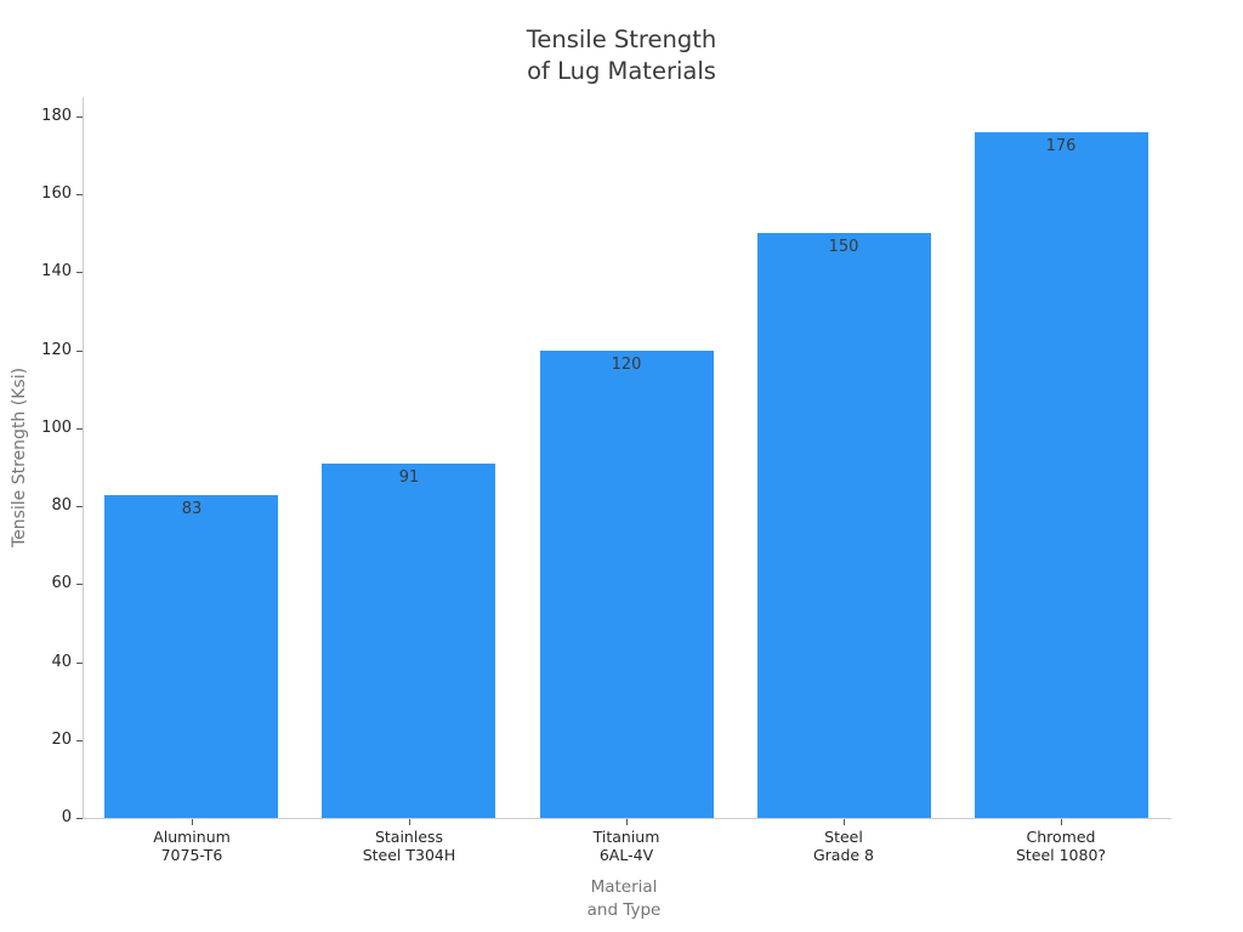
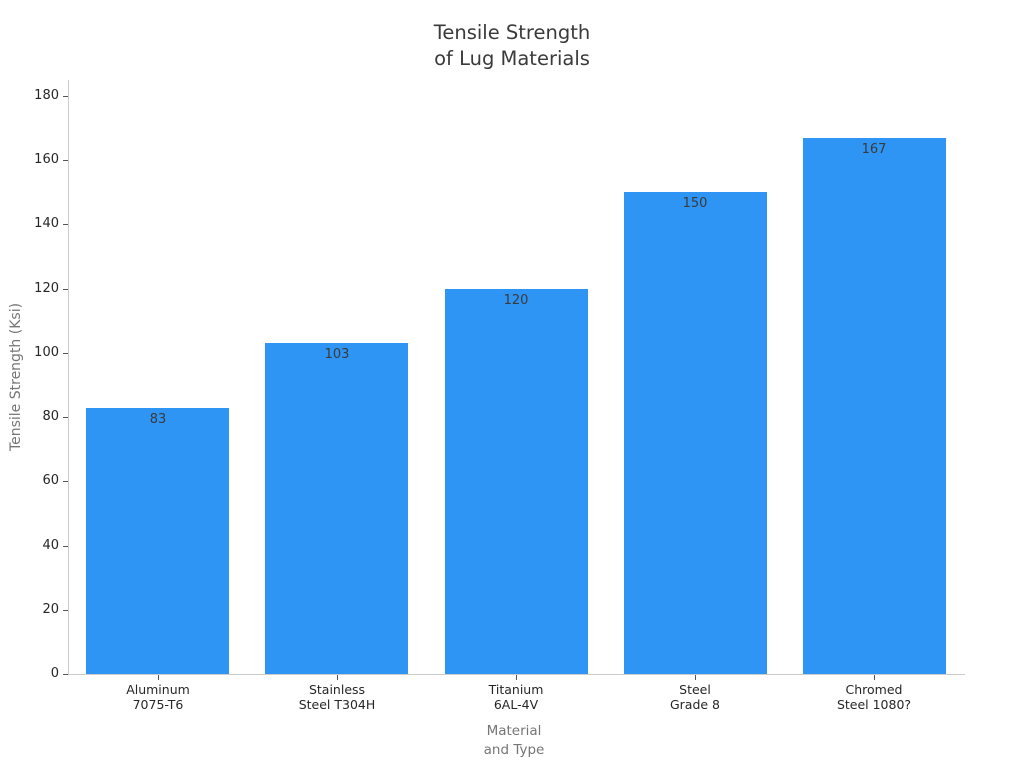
Stainless Steel T304H: 91 -> 103
Chromed Steel 1080?: 176 -> 167
